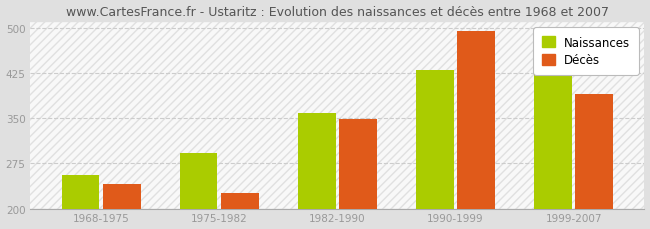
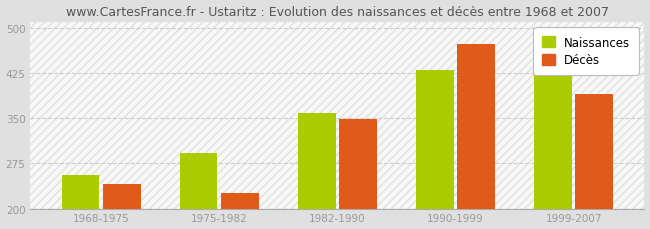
Décès/1990-1999: 495 -> 472
